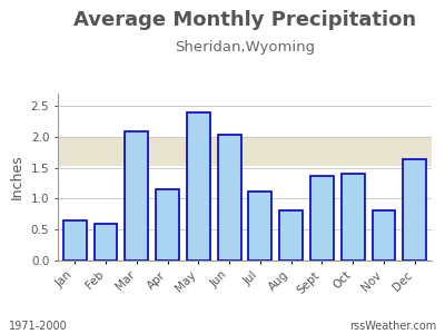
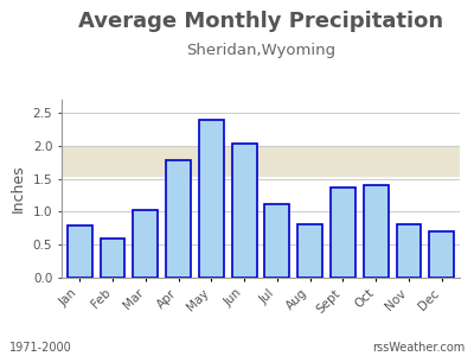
Jan: 0.64 -> 0.79
Mar: 2.08 -> 1.02
Apr: 1.16 -> 1.78
Dec: 1.64 -> 0.70
